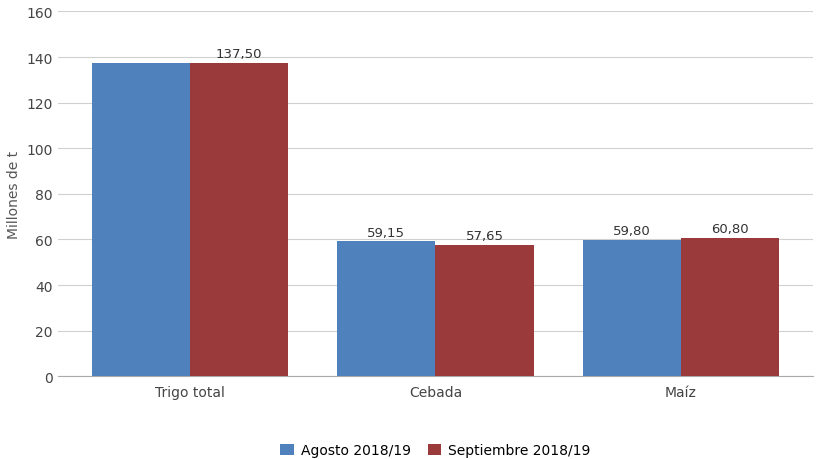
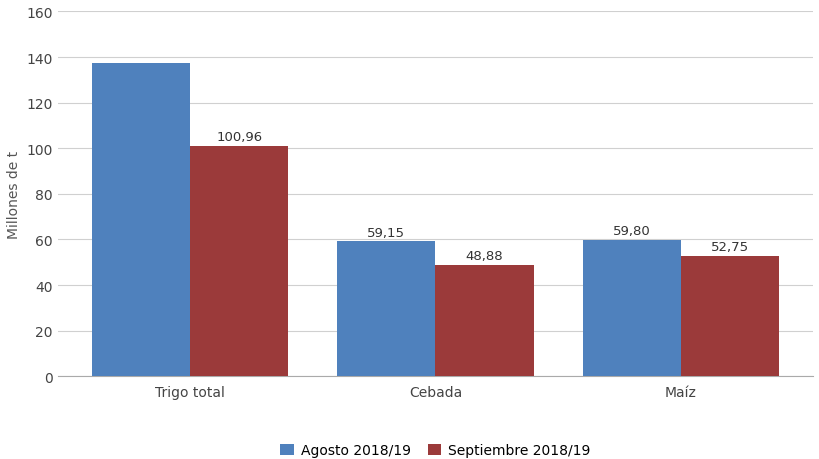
Septiembre 2018/19/Trigo total: 137,50 -> 100,96
Septiembre 2018/19/Cebada: 57,65 -> 48,88
Septiembre 2018/19/Maíz: 60,80 -> 52,75
